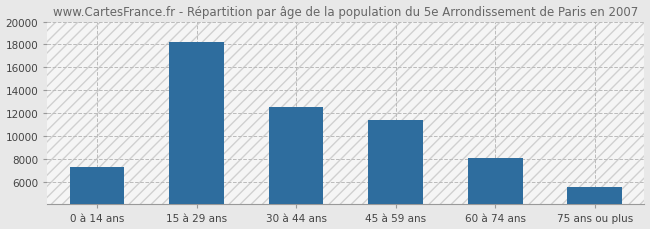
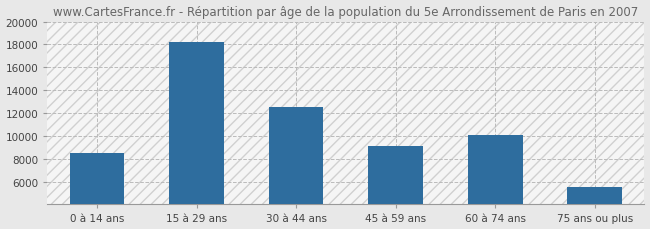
0 à 14 ans: 7300 -> 8500
45 à 59 ans: 11400 -> 9100
60 à 74 ans: 8100 -> 10100
